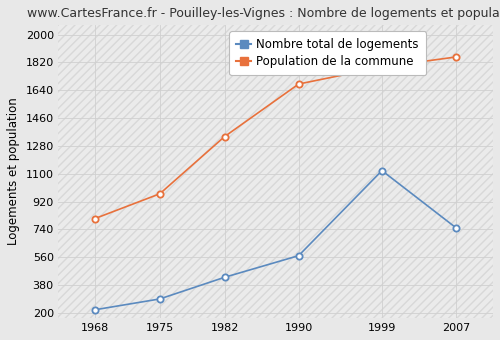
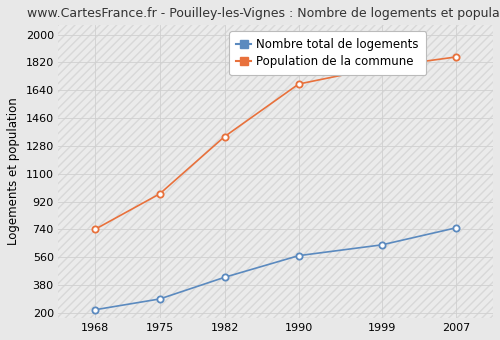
Population de la commune/1968: 810 -> 740
Nombre total de logements/1999: 1120 -> 640
